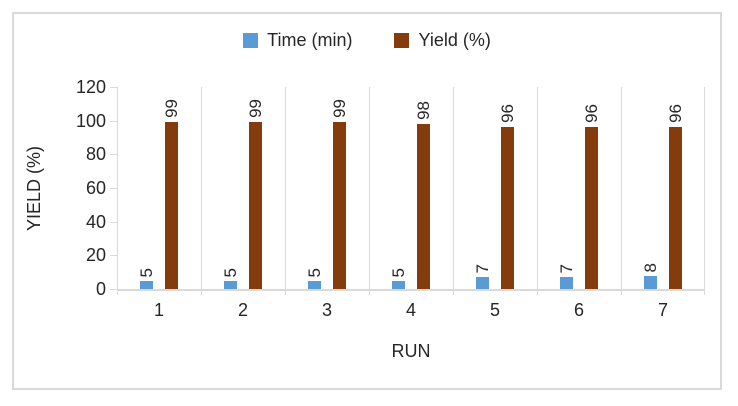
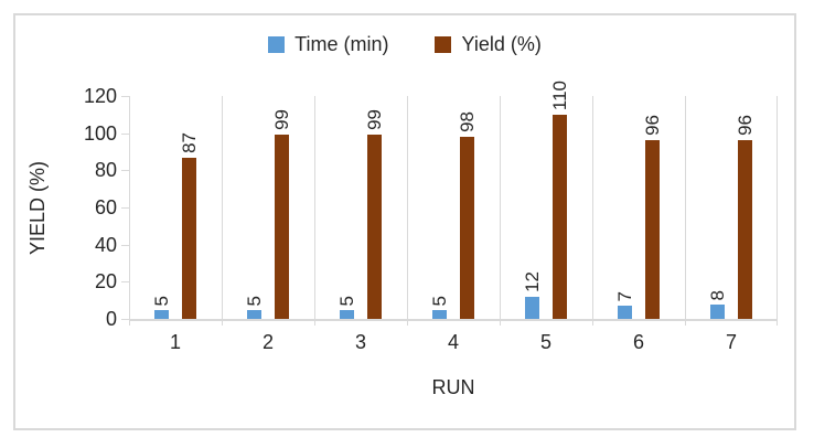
Yield (%)/1: 99 -> 87
Time (min)/5: 7 -> 12
Yield (%)/5: 96 -> 110
